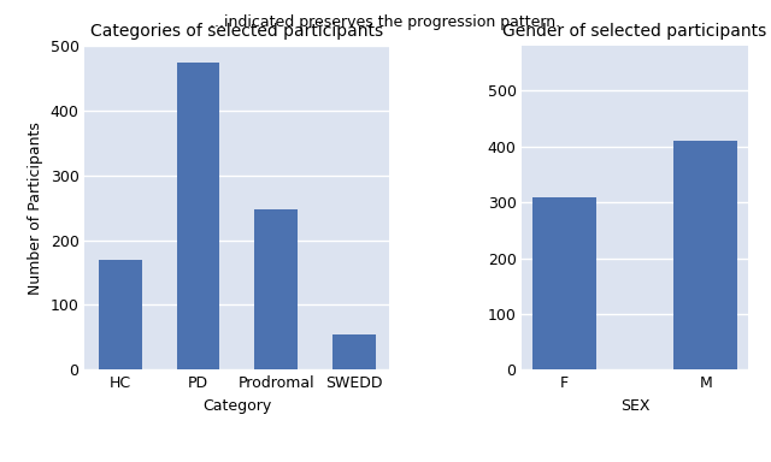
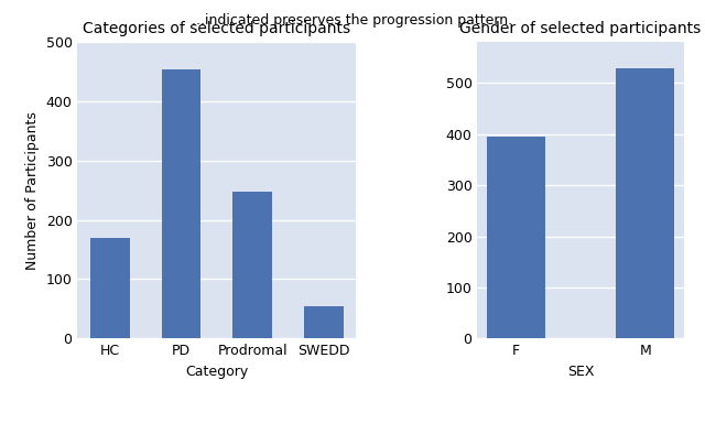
PD: 474 -> 455
Gender of selected participants/F: 310 -> 395
Gender of selected participants/M: 410 -> 530
